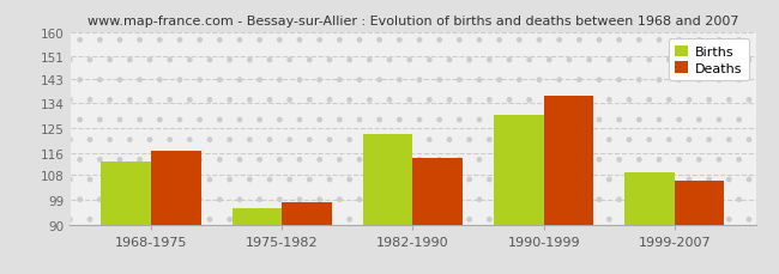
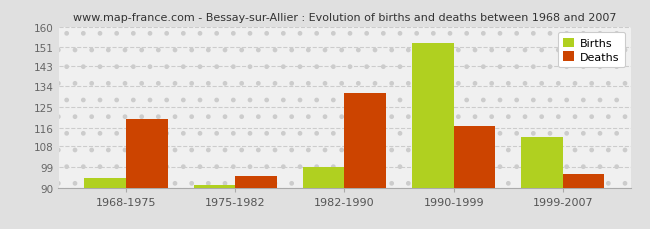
Births/1968-1975: 113 -> 94
Deaths/1968-1975: 117 -> 120
Births/1975-1982: 96 -> 91
Deaths/1975-1982: 98 -> 95
Births/1982-1990: 123 -> 99
Deaths/1982-1990: 114 -> 131
Births/1990-1999: 130 -> 153
Deaths/1990-1999: 137 -> 117
Births/1999-2007: 109 -> 112
Deaths/1999-2007: 106 -> 96
